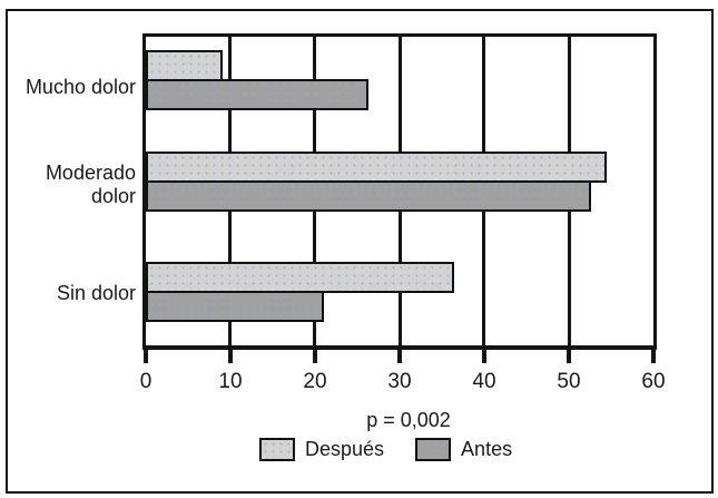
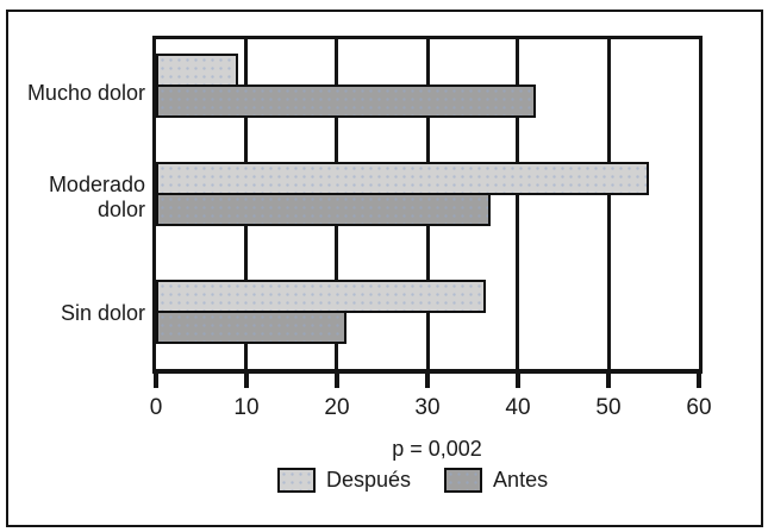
Antes/Mucho dolor: 26 -> 42
Antes/Moderado dolor: 53 -> 37
